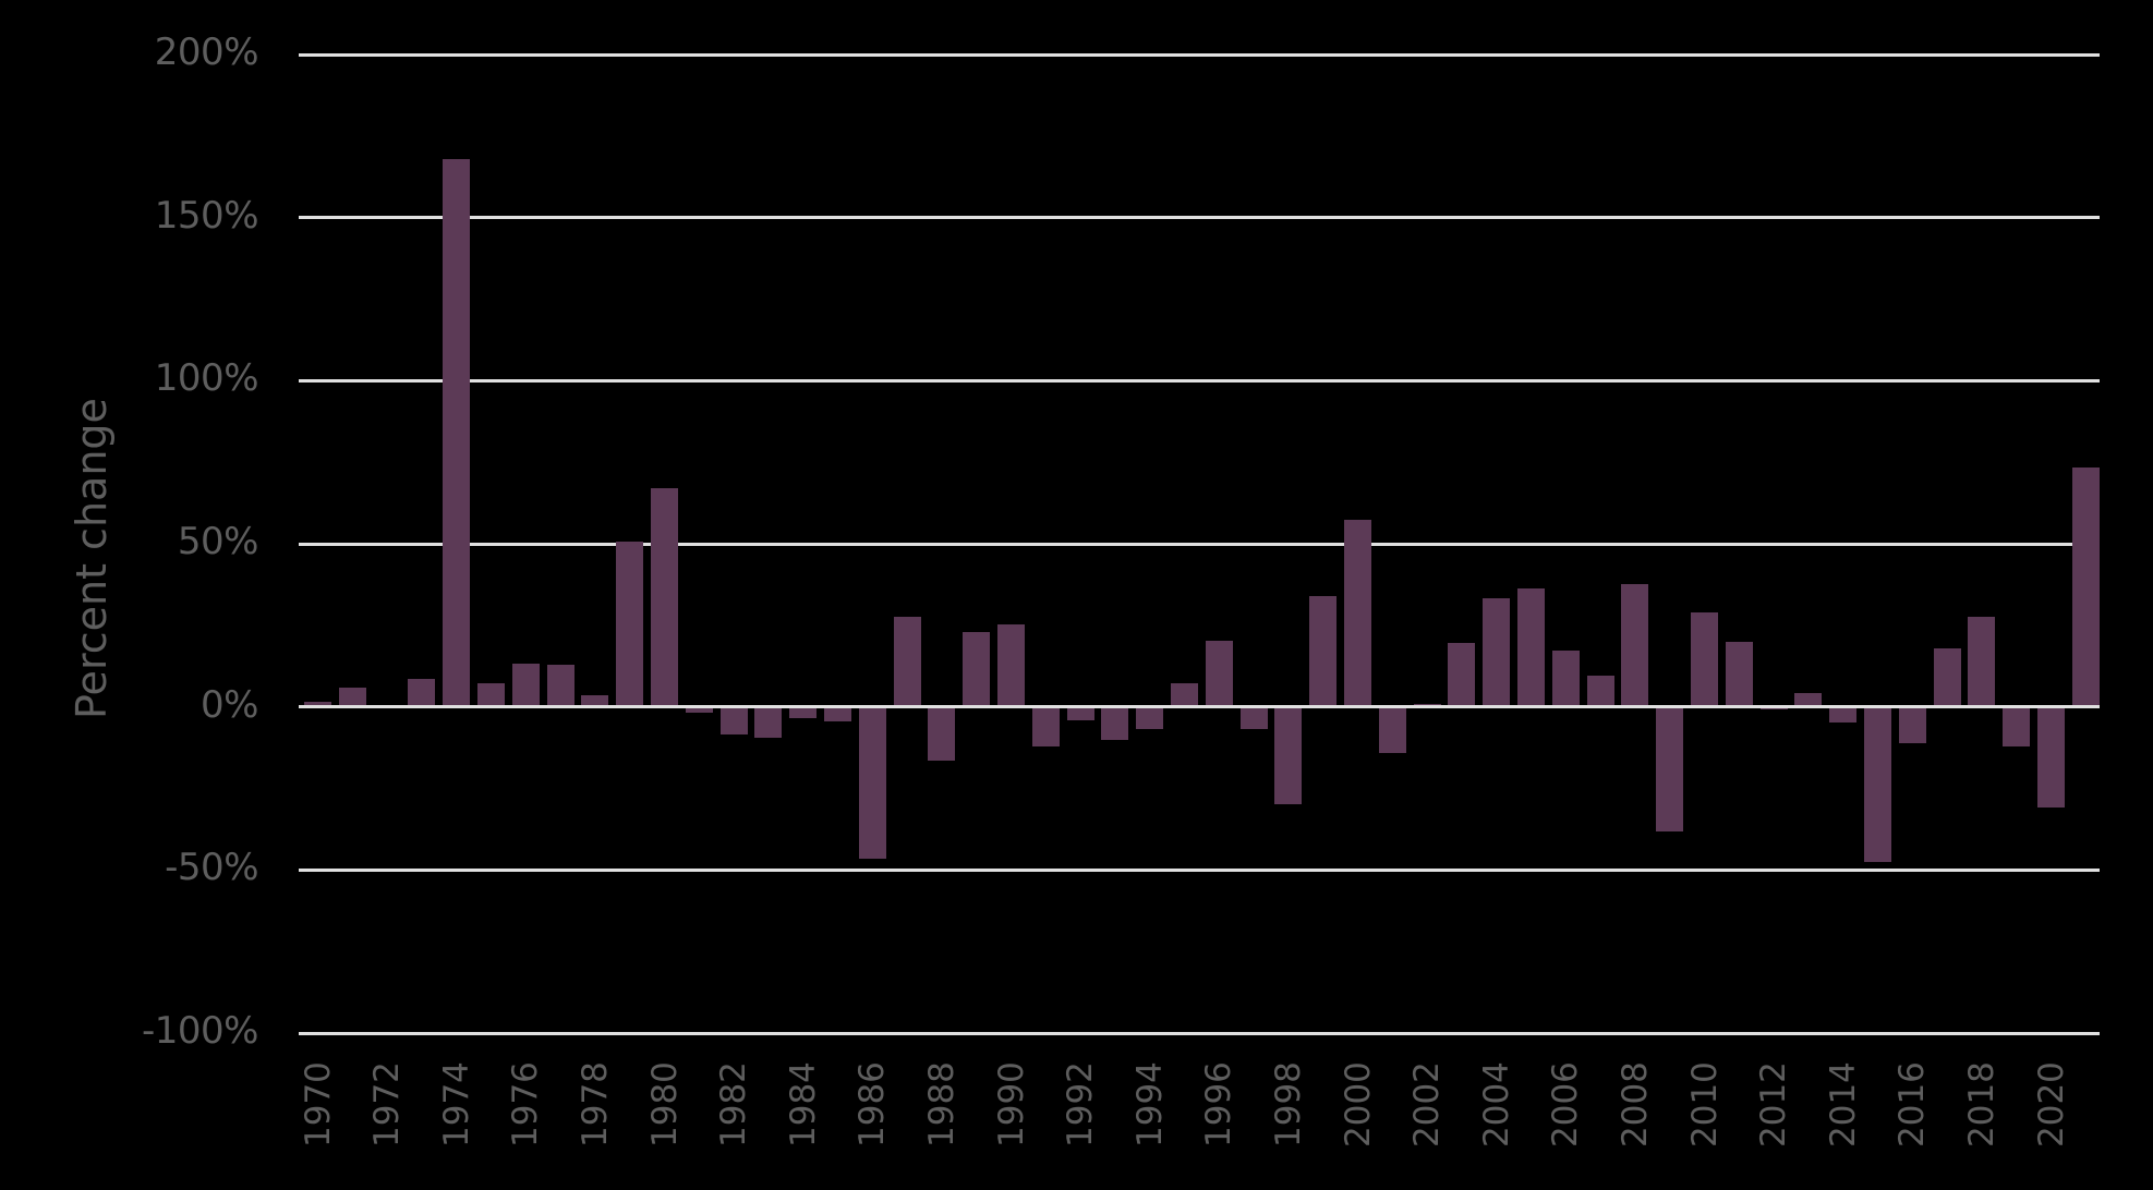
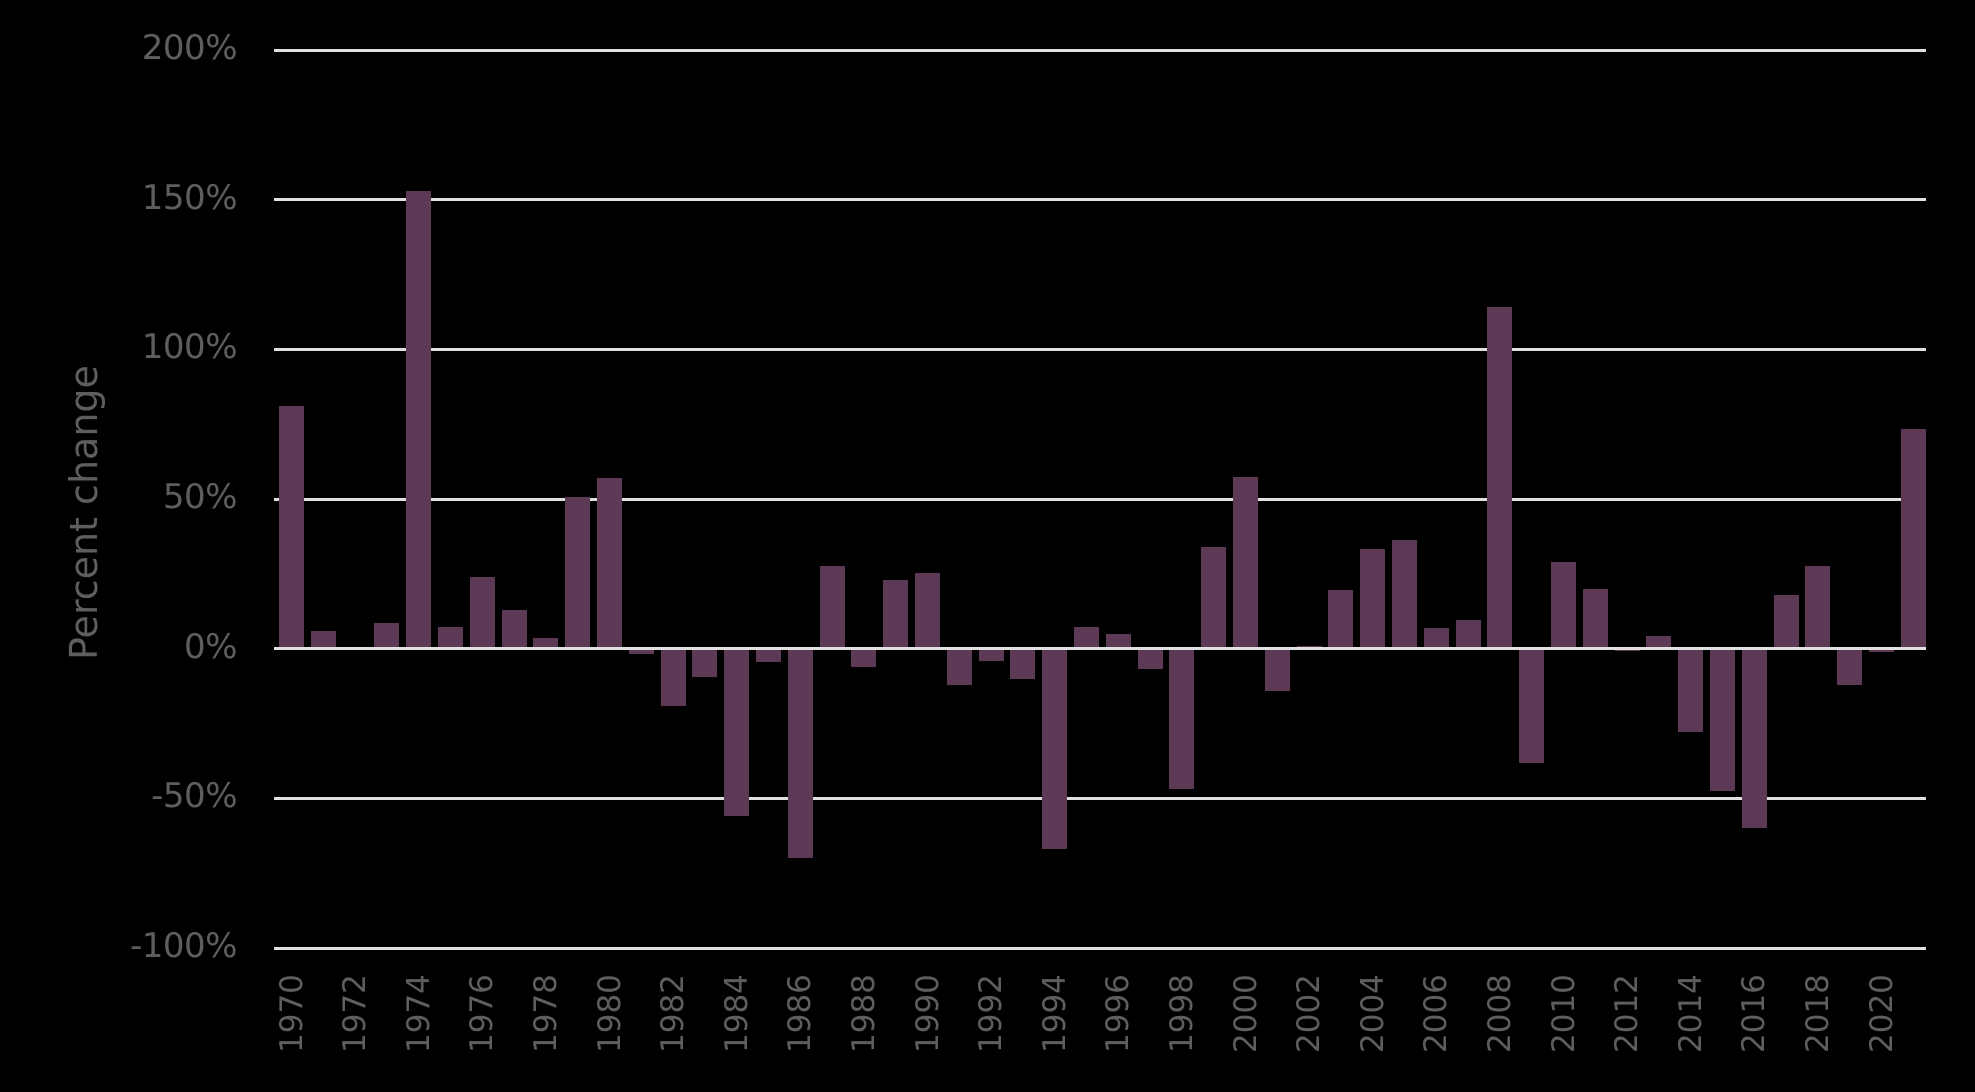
1970: 2% -> 81%
1974: 168% -> 153%
1976: 13% -> 24%
1980: 67% -> 57%
1982: -8% -> -19%
1984: -4% -> -56%
1986: -46% -> -70%
1988: -17% -> -6%
1994: -7% -> -67%
1996: 20% -> 5%
1998: -30% -> -47%
2006: 17% -> 7%
2008: 38% -> 114%
2014: -5% -> -28%
2016: -11% -> -60%
2020: -31% -> -1%
